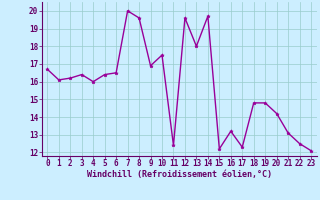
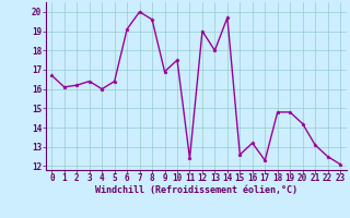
6: 16.5 -> 19.1
12: 19.6 -> 19.0
15: 12.2 -> 12.6
